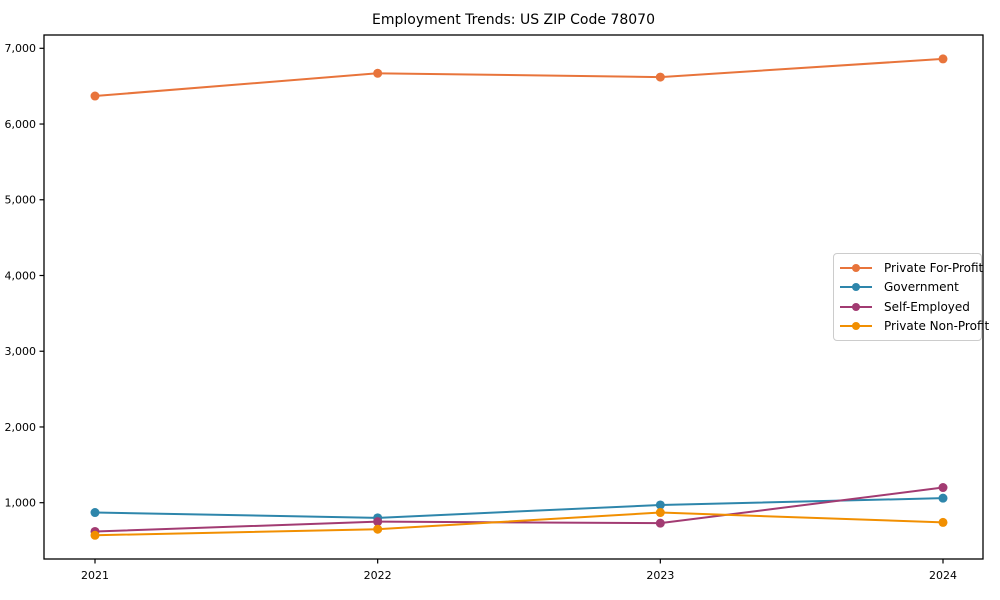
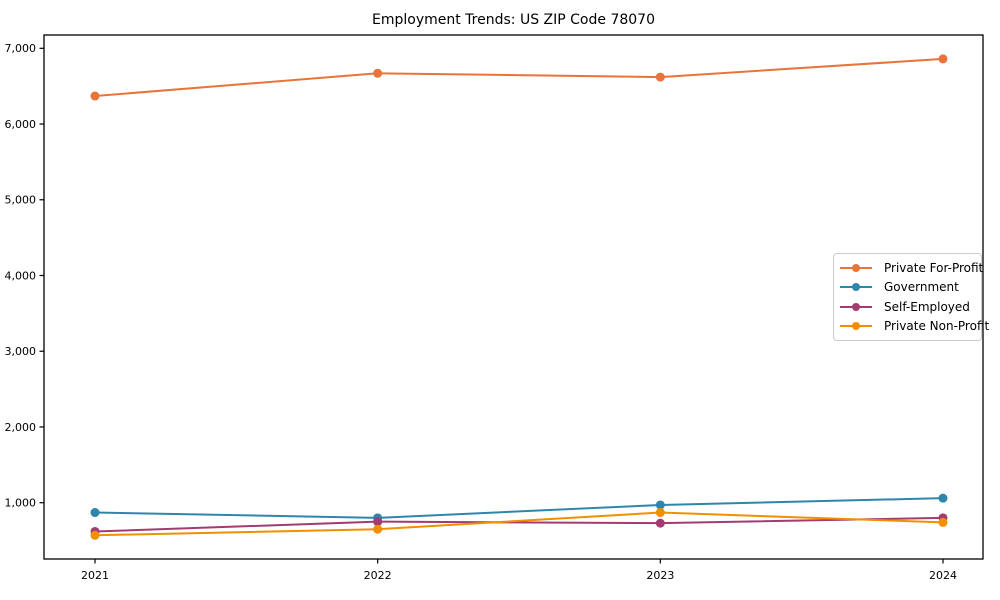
Self-Employed/2024: 1200 -> 800
